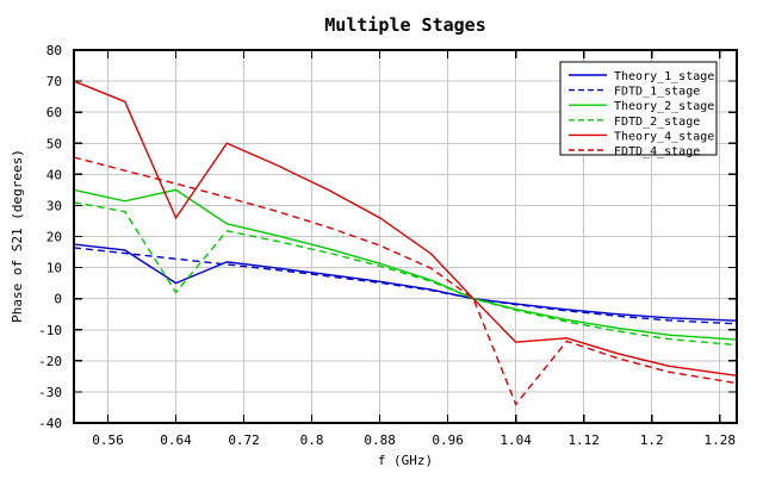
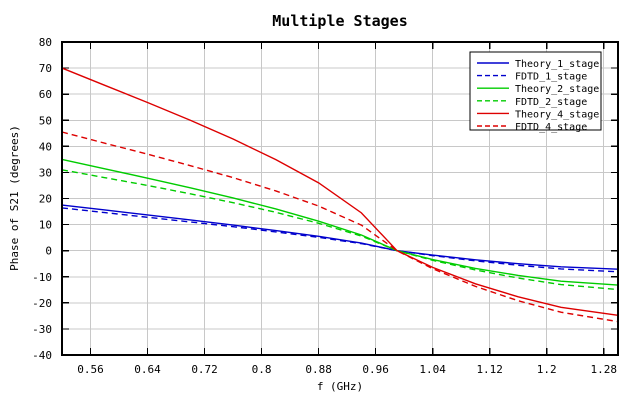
Theory_1_stage/0.64: 5 -> 14
Theory_2_stage/0.64: 35 -> 28
FDTD_2_stage/0.64: 2 -> 25
Theory_4_stage/0.64: 26 -> 57
Theory_4_stage/1.04: -14 -> -6
FDTD_4_stage/1.04: -34 -> -7
